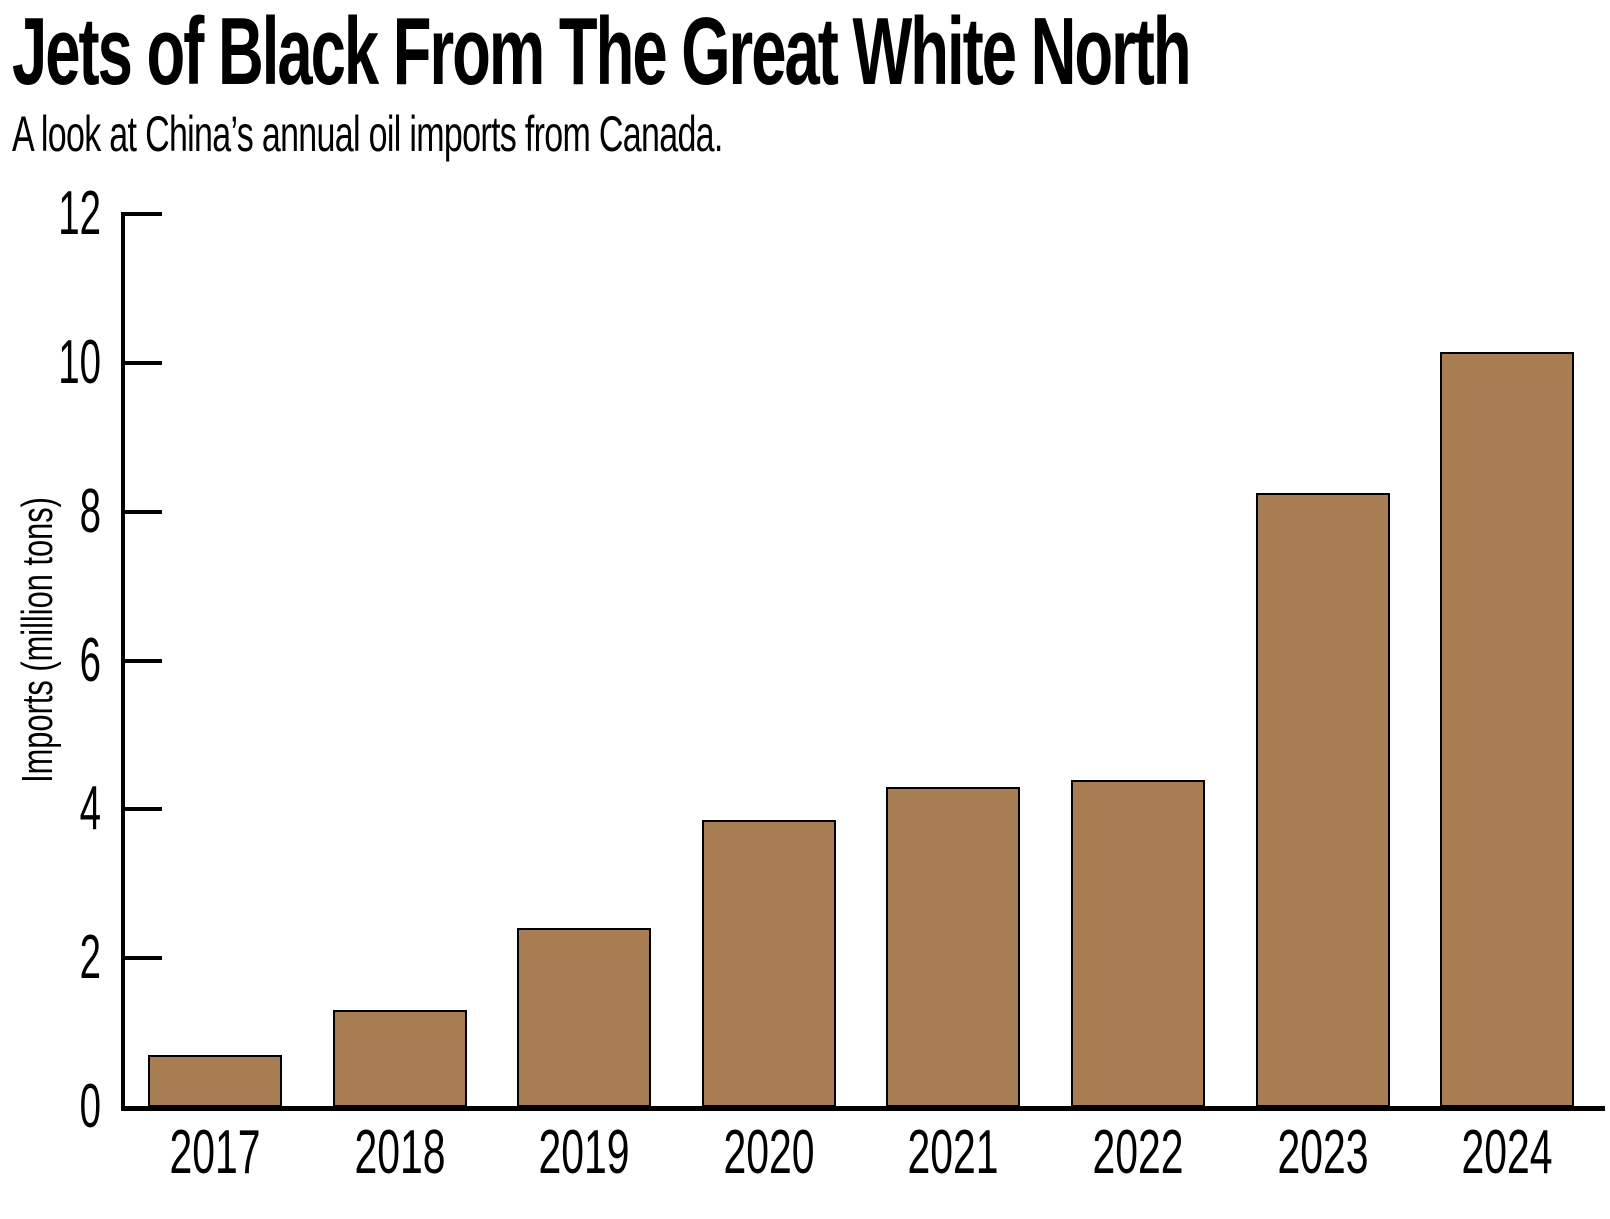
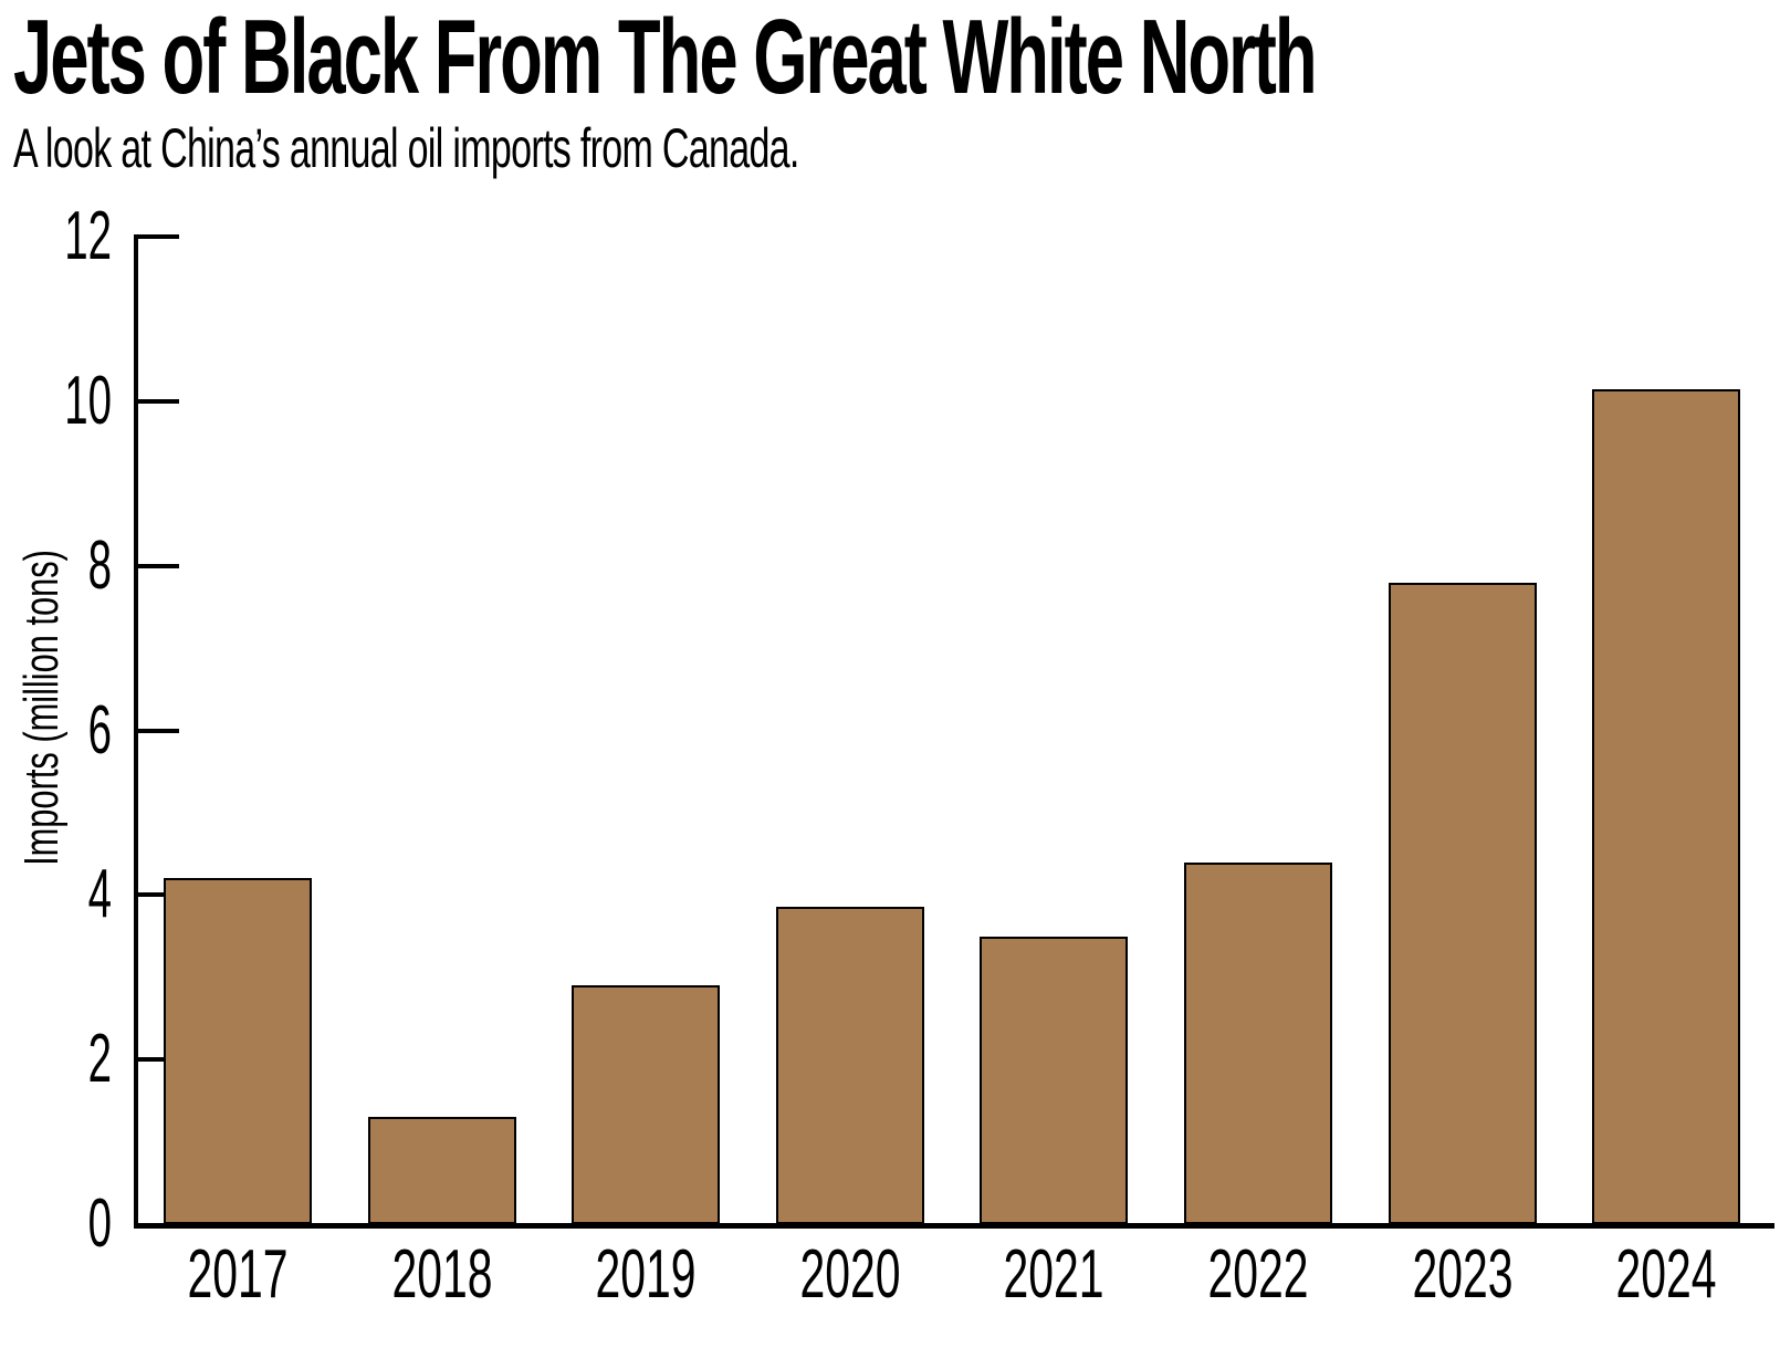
2017: 0.7 -> 4.2
2019: 2.4 -> 2.9
2021: 4.3 -> 3.5
2023: 8.2 -> 7.8
